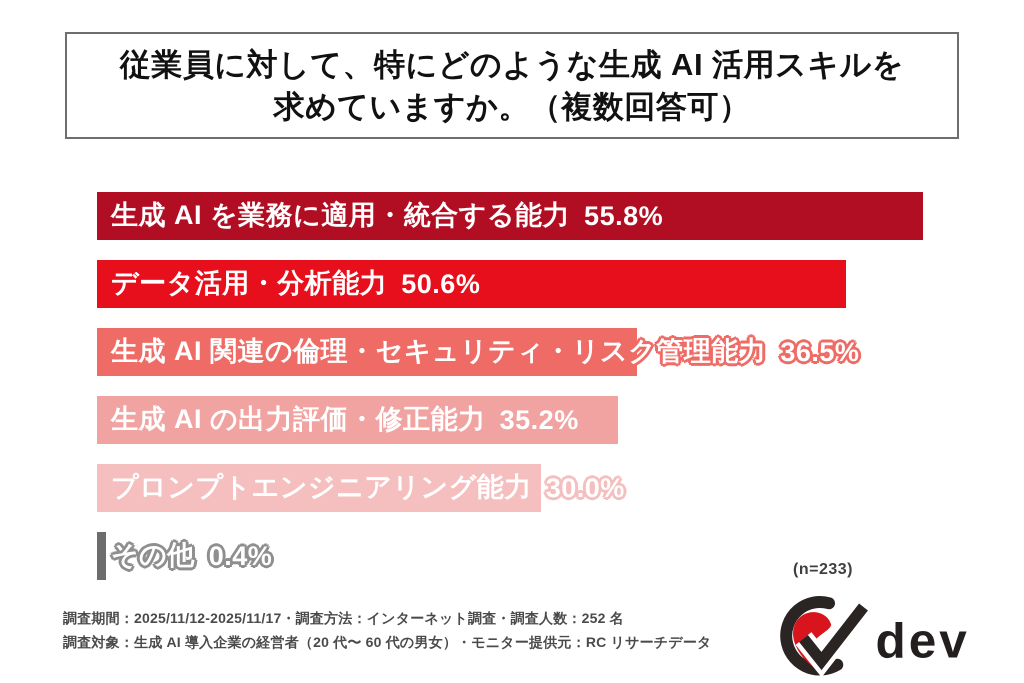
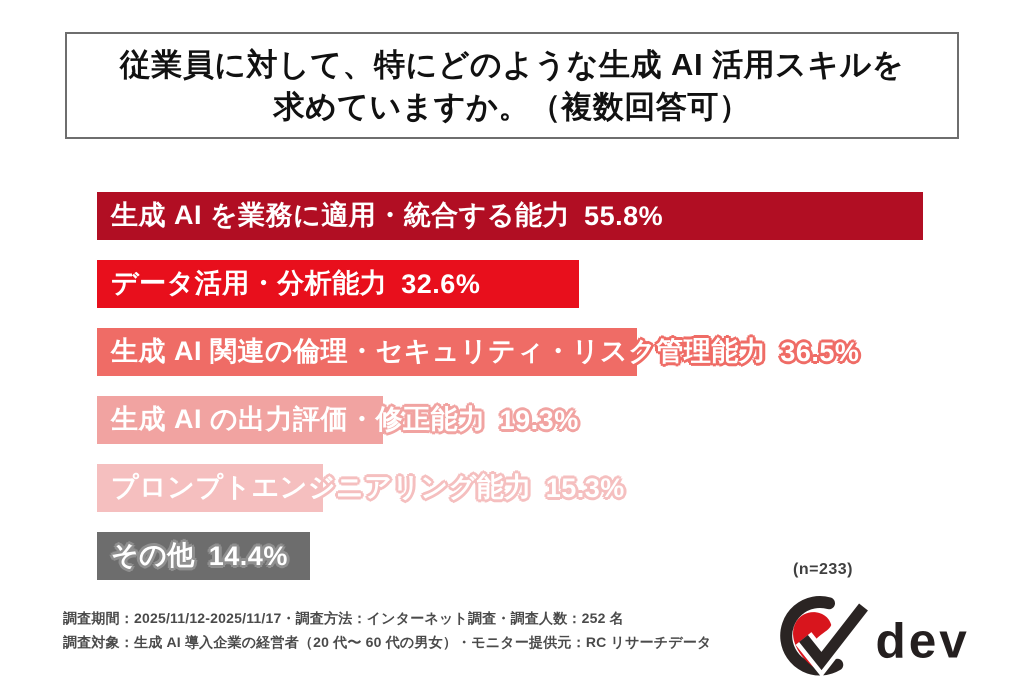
データ活用・分析能力: 50.6% -> 32.6%
生成 AI の出力評価・修正能力: 35.2% -> 19.3%
プロンプトエンジニアリング能力: 30.0% -> 15.3%
その他: 0.4% -> 14.4%
